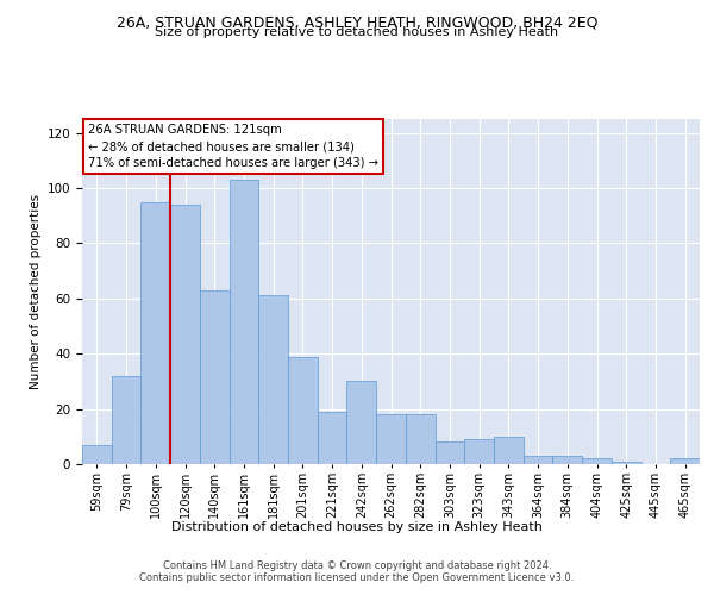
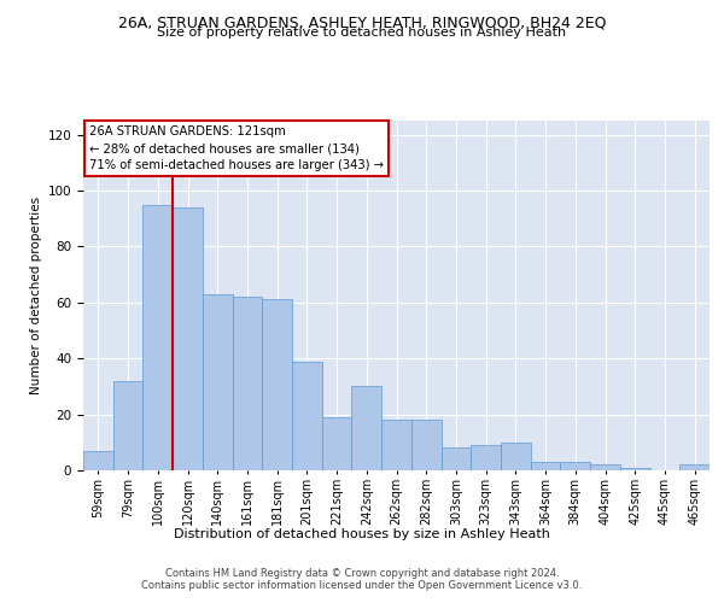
161sqm: 103 -> 62
